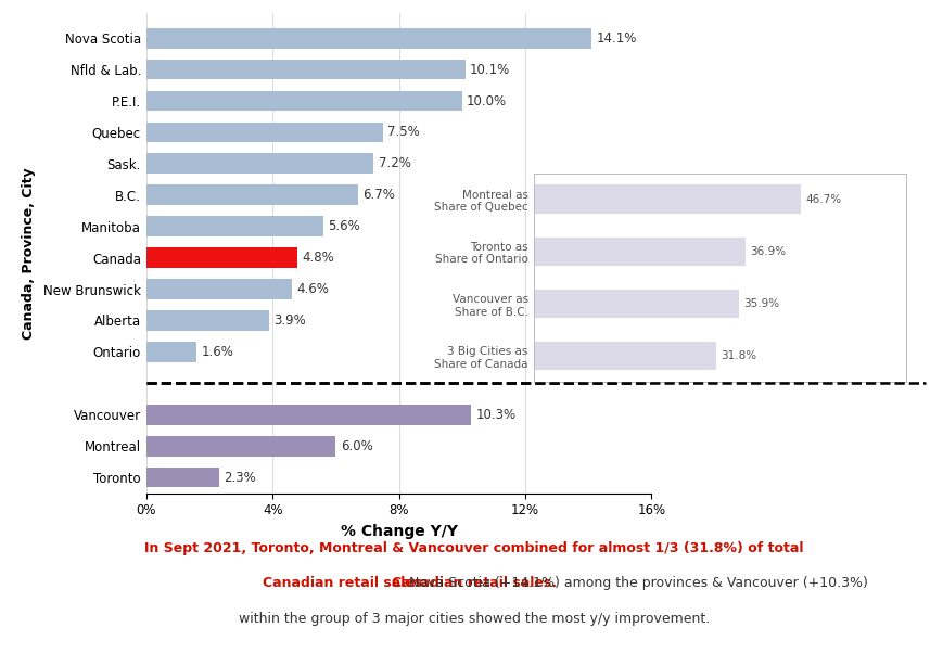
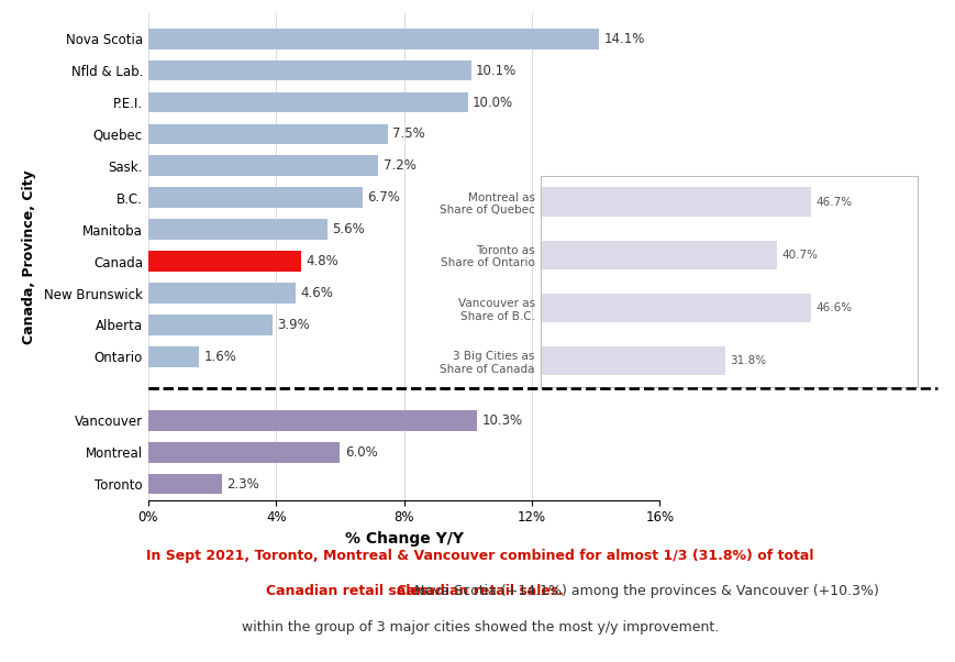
Toronto as Share of Ontario: 36.9% -> 40.7%
Vancouver as Share of B.C.: 35.9% -> 46.6%
